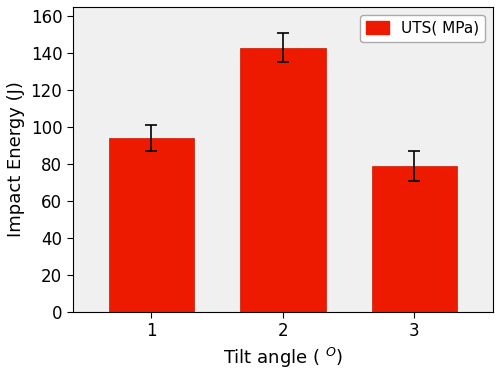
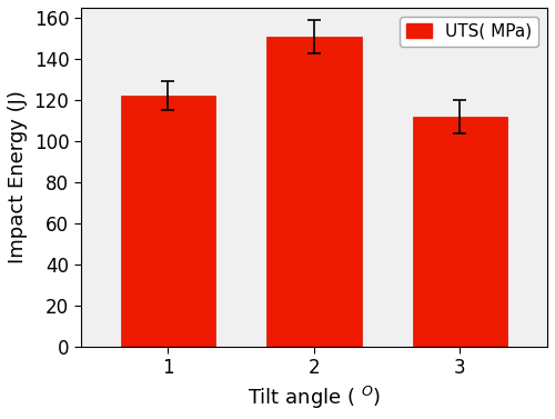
1: 94 -> 122
2: 143 -> 151
3: 79 -> 112
